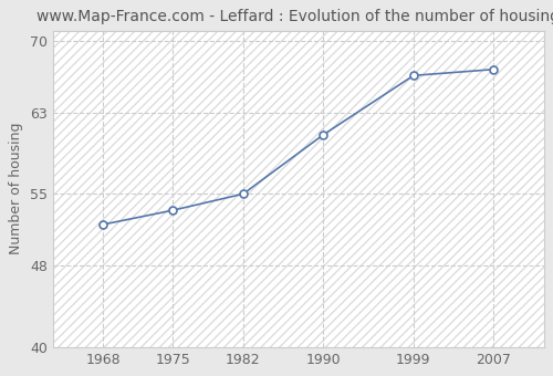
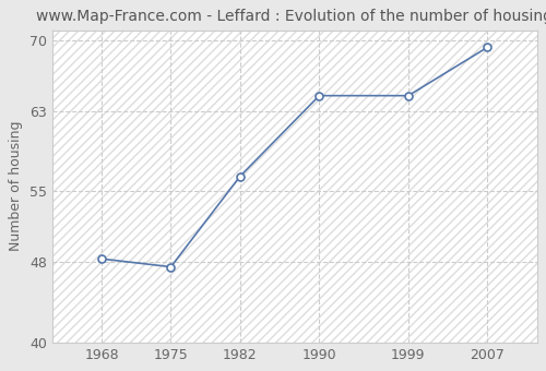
1968: 52.0 -> 48.3
1975: 53.4 -> 47.5
1982: 55.0 -> 56.5
1990: 60.8 -> 64.5
1999: 66.6 -> 64.5
2007: 67.2 -> 69.3
